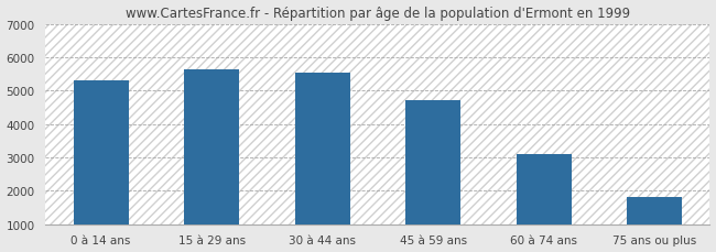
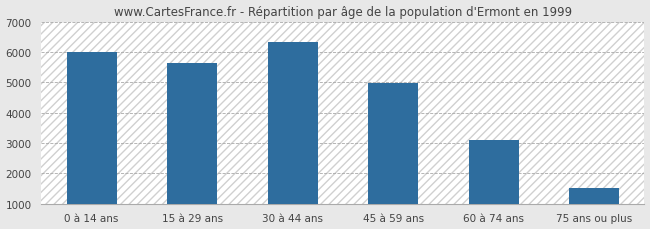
0 à 14 ans: 5300 -> 5980
30 à 44 ans: 5550 -> 6340
45 à 59 ans: 4700 -> 4960
75 ans ou plus: 1800 -> 1530
